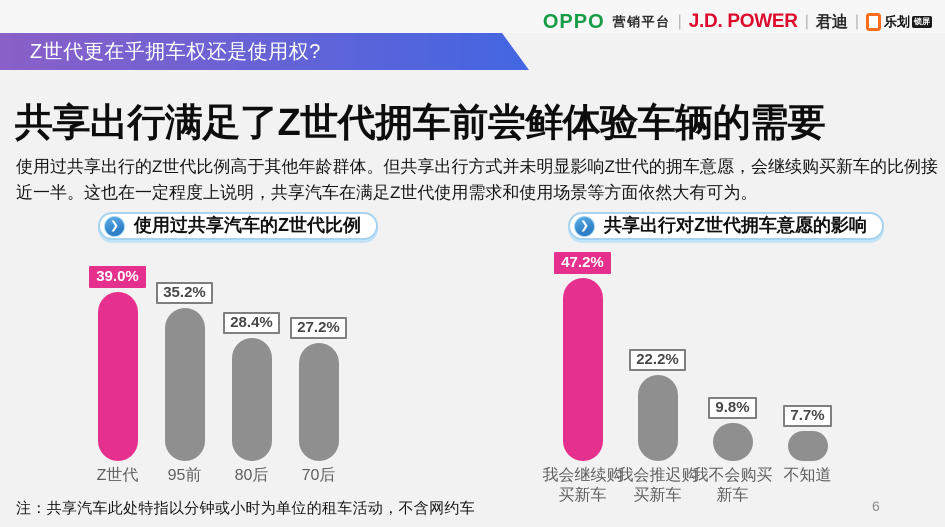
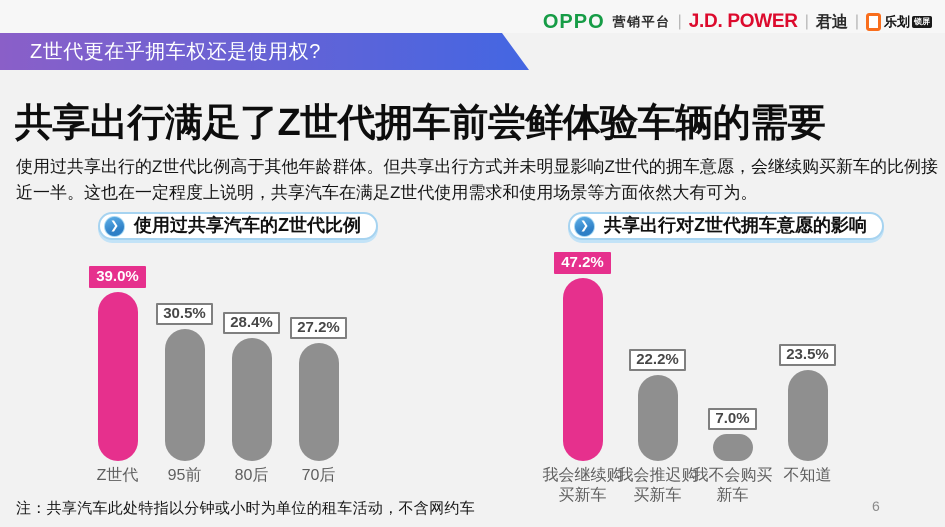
使用过共享汽车的Z世代比例/95前: 35.2% -> 30.5%
共享出行对Z世代拥车意愿的影响/我不会购买新车: 9.8% -> 7.0%
共享出行对Z世代拥车意愿的影响/不知道: 7.7% -> 23.5%
